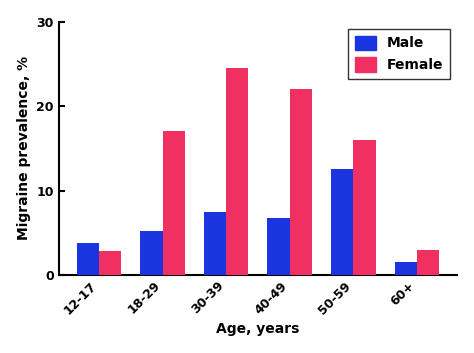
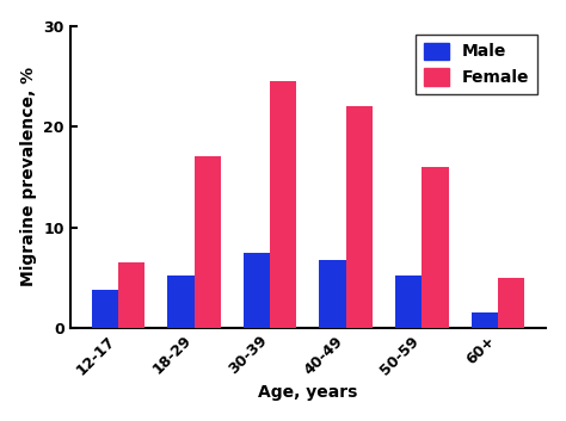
Female/12-17: 2.8 -> 6.5
Male/50-59: 12.6 -> 5.2
Female/60+: 3.0 -> 5.0
